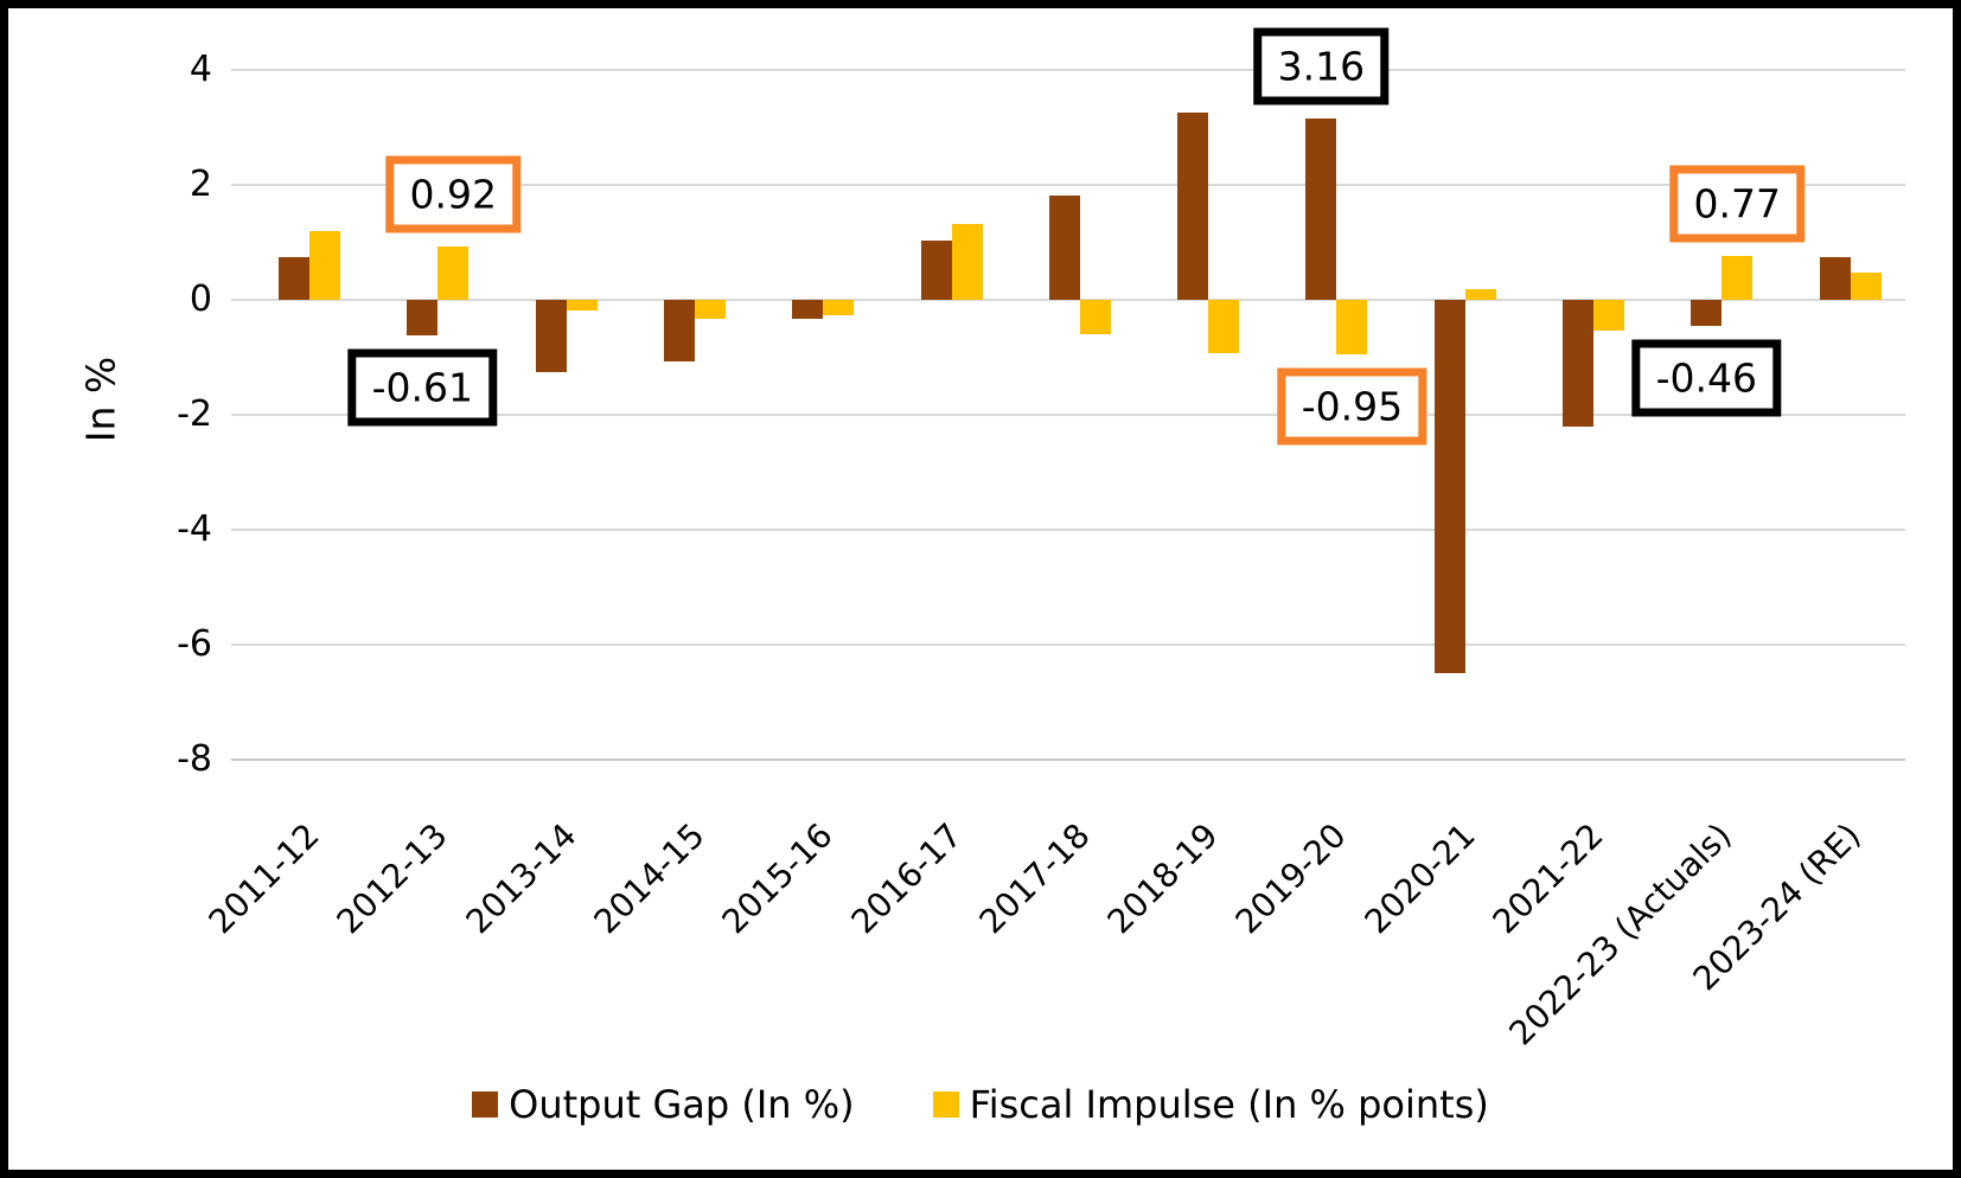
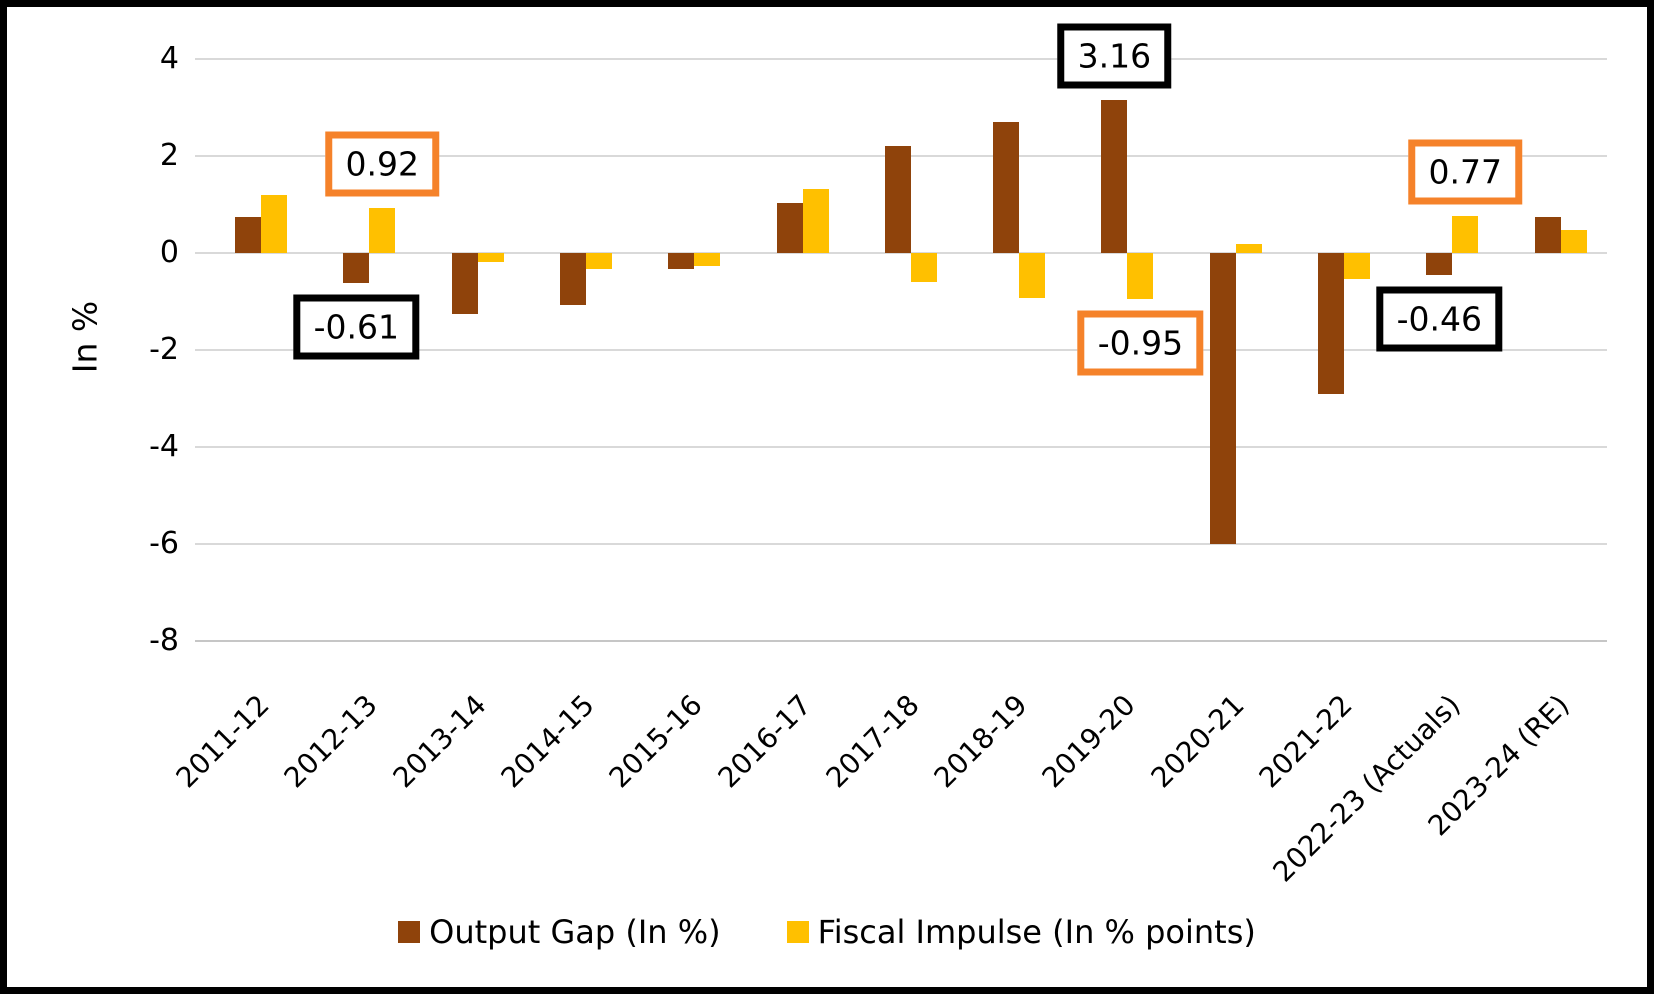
Output Gap (In %)/2017-18: 1.8 -> 2.2
Output Gap (In %)/2018-19: 3.2 -> 2.7
Output Gap (In %)/2020-21: -6.5 -> -6.0
Output Gap (In %)/2021-22: -2.2 -> -2.9
